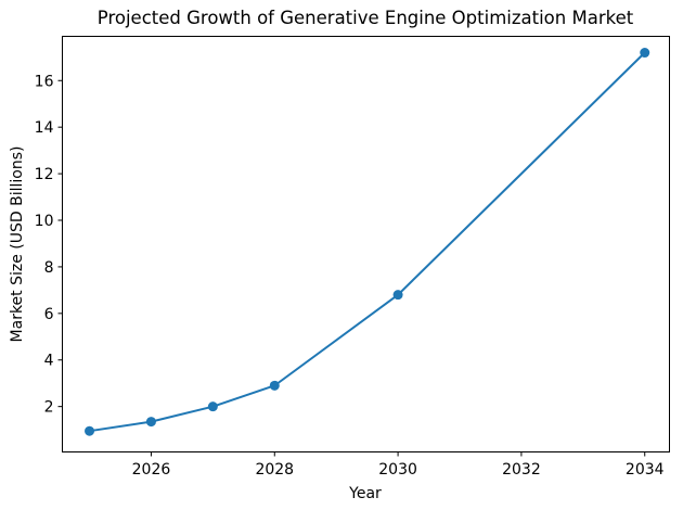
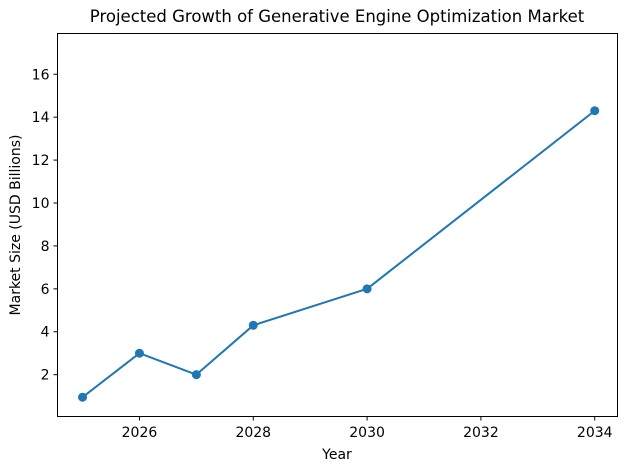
2026: 1.4 -> 3.0
2028: 2.9 -> 4.3
2030: 6.8 -> 6.0
2034: 17.2 -> 14.3
